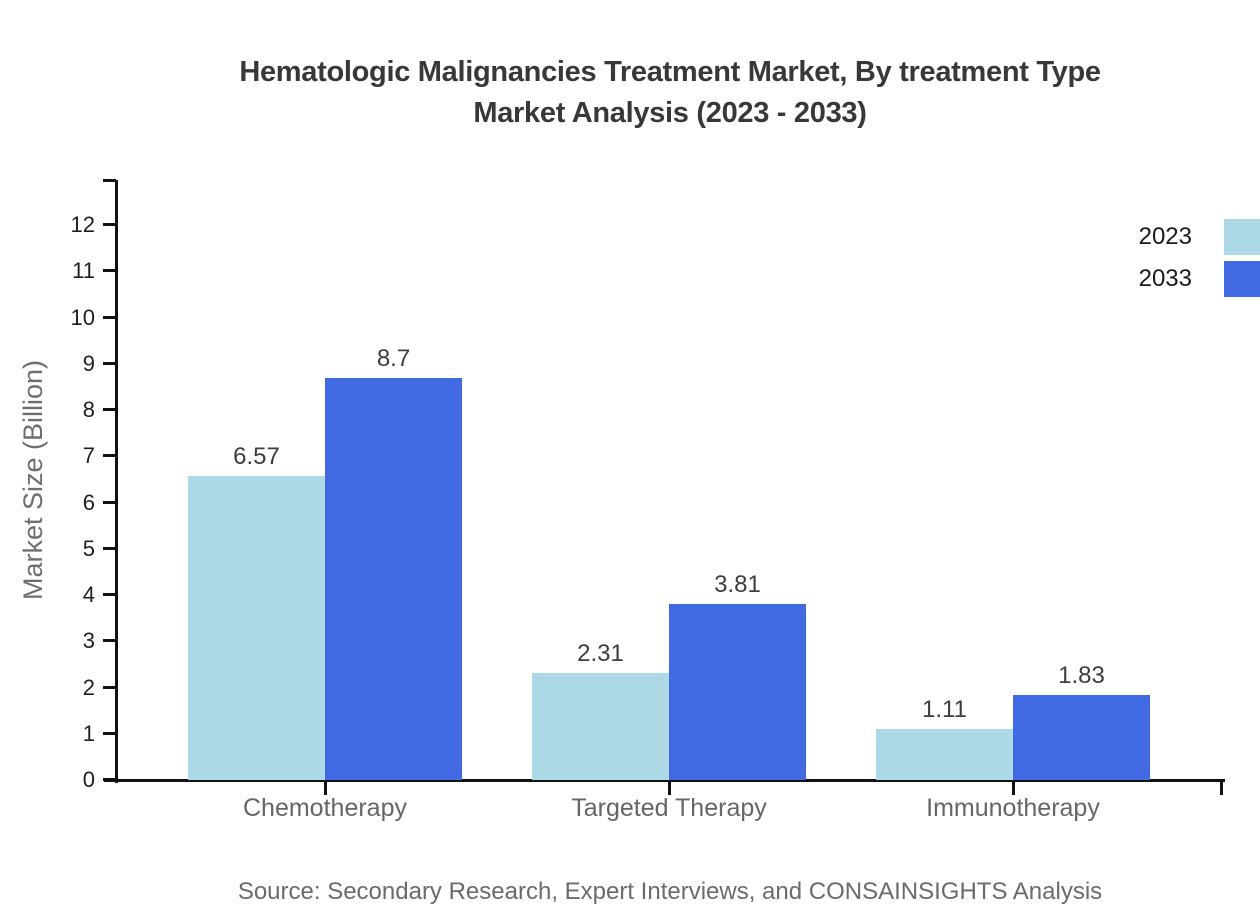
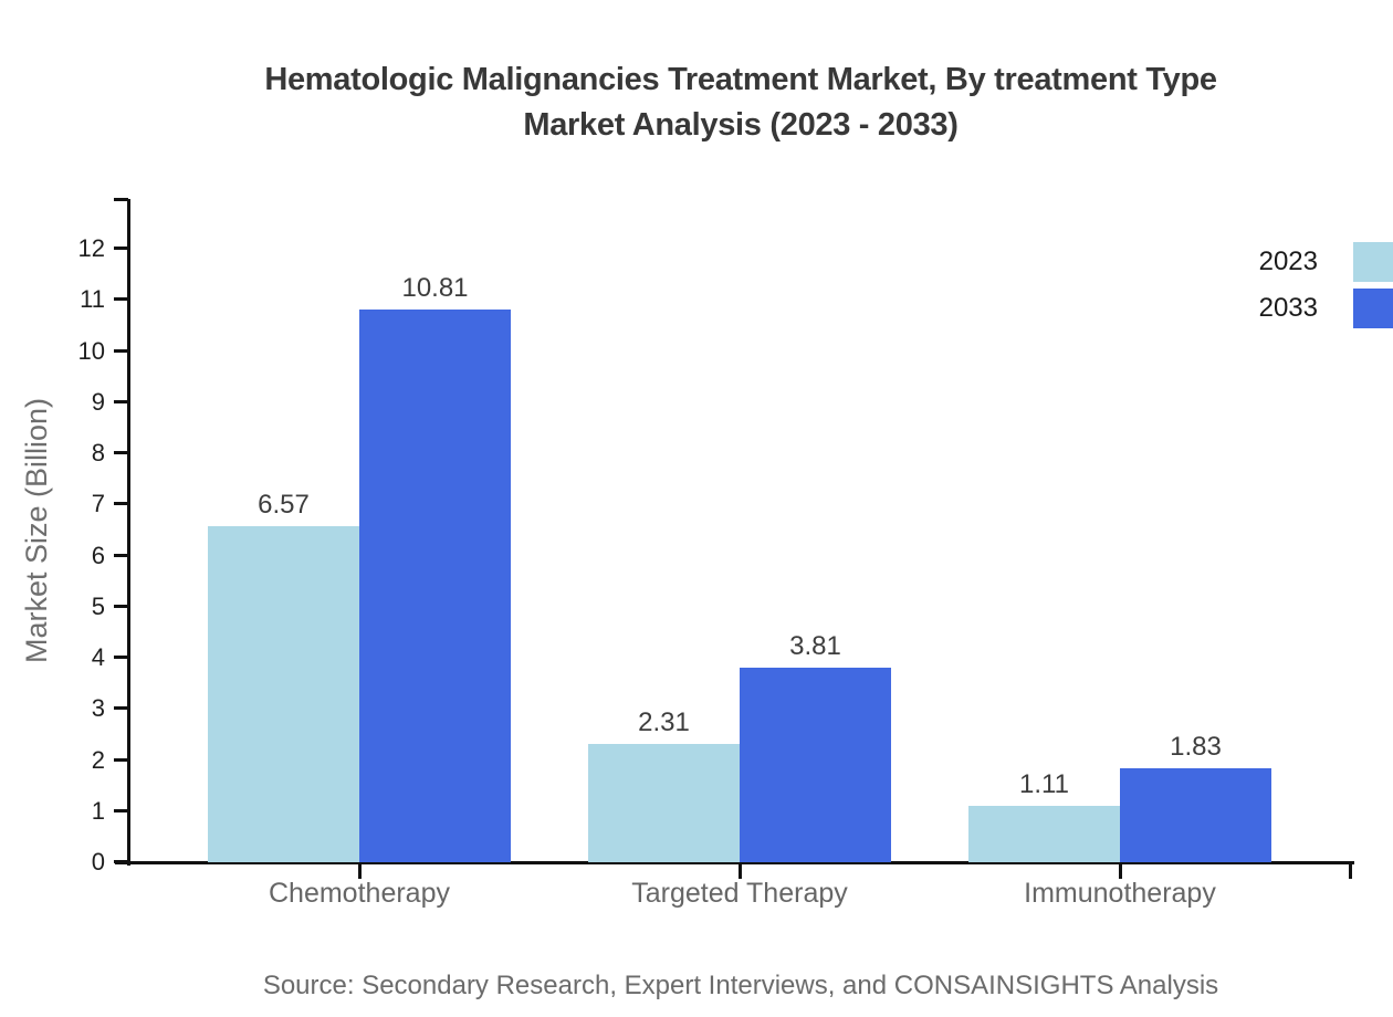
2033/Chemotherapy: 8.7 -> 10.81
